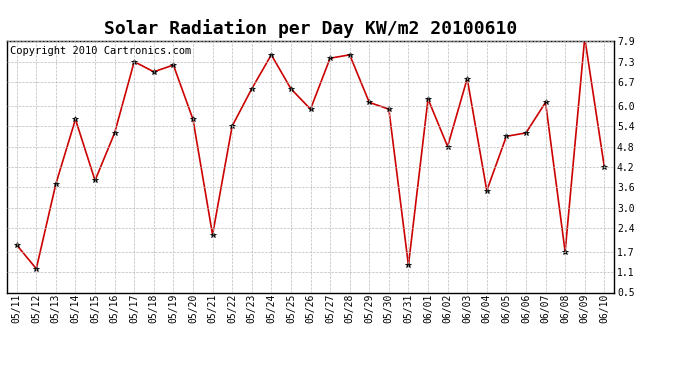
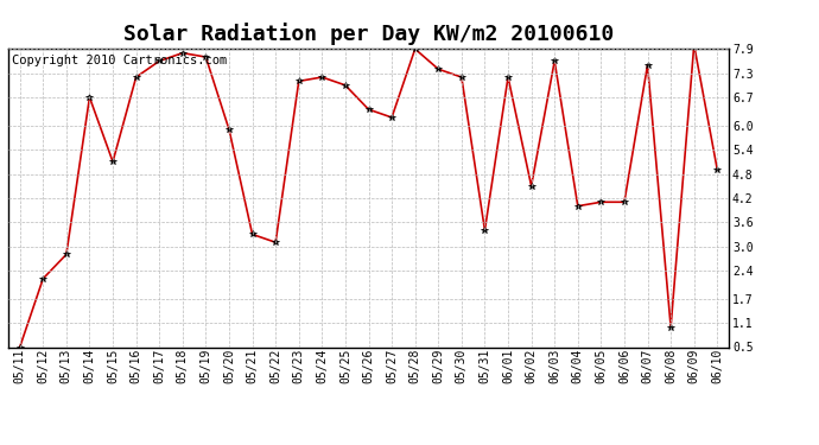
05/11: 1.9 -> 0.5
05/12: 1.2 -> 2.2
05/13: 3.7 -> 2.8
05/14: 5.6 -> 6.7
05/15: 3.8 -> 5.1
05/16: 5.2 -> 7.2
05/17: 7.3 -> 7.6
05/18: 7.0 -> 7.8
05/19: 7.2 -> 7.7
05/20: 5.6 -> 5.9
05/21: 2.2 -> 3.3
05/22: 5.4 -> 3.1
05/23: 6.5 -> 7.1
05/24: 7.5 -> 7.2
05/25: 6.5 -> 7.0
05/26: 5.9 -> 6.4
05/27: 7.4 -> 6.2
05/28: 7.5 -> 7.9
05/29: 6.1 -> 7.4
05/30: 5.9 -> 7.2
05/31: 1.3 -> 3.4
06/01: 6.2 -> 7.2
06/02: 4.8 -> 4.5
06/03: 6.8 -> 7.6
06/04: 3.5 -> 4.0
06/05: 5.1 -> 4.1
06/06: 5.2 -> 4.1
06/07: 6.1 -> 7.5
06/08: 1.7 -> 1.0
06/10: 4.2 -> 4.9
